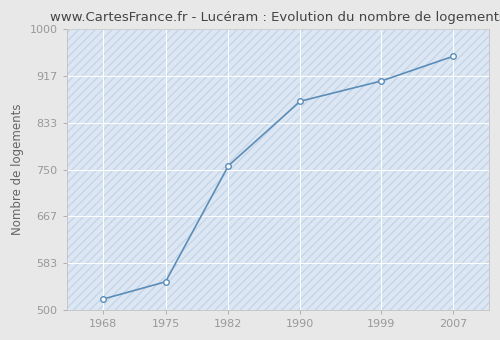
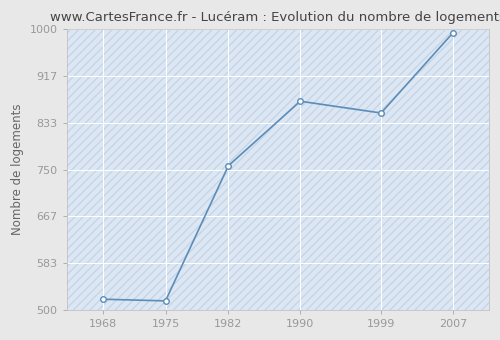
1975: 550 -> 516
1999: 908 -> 851
2007: 952 -> 994
